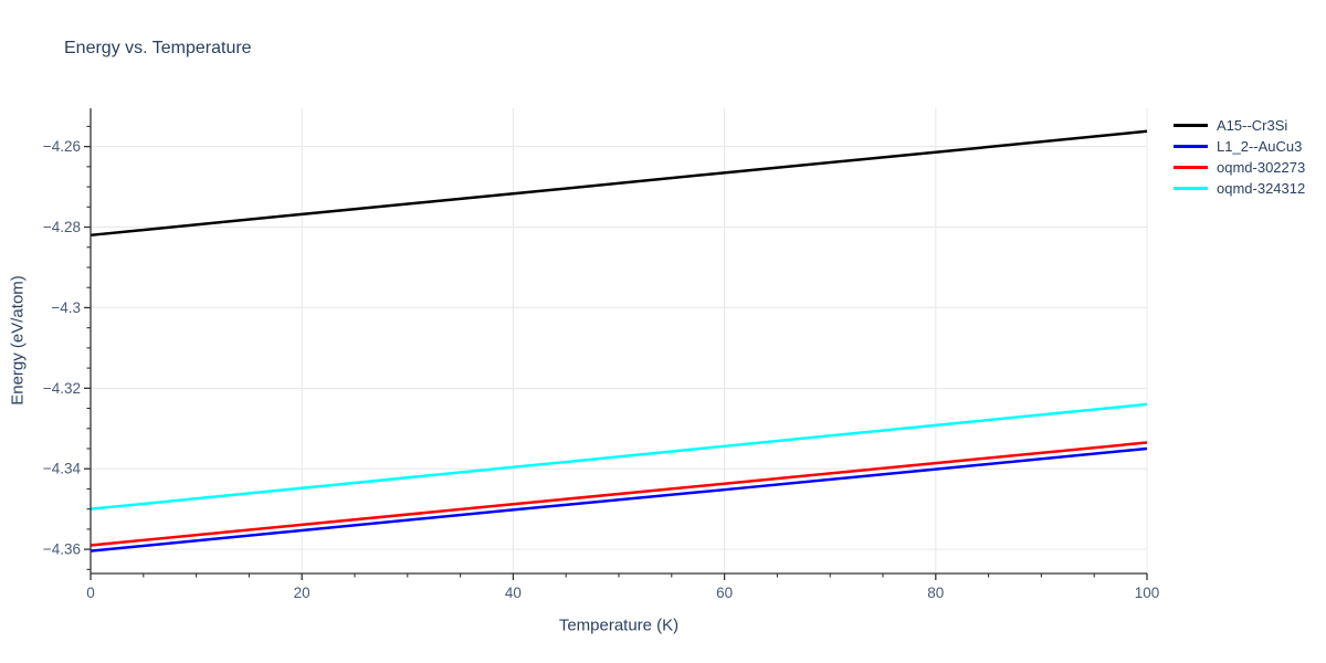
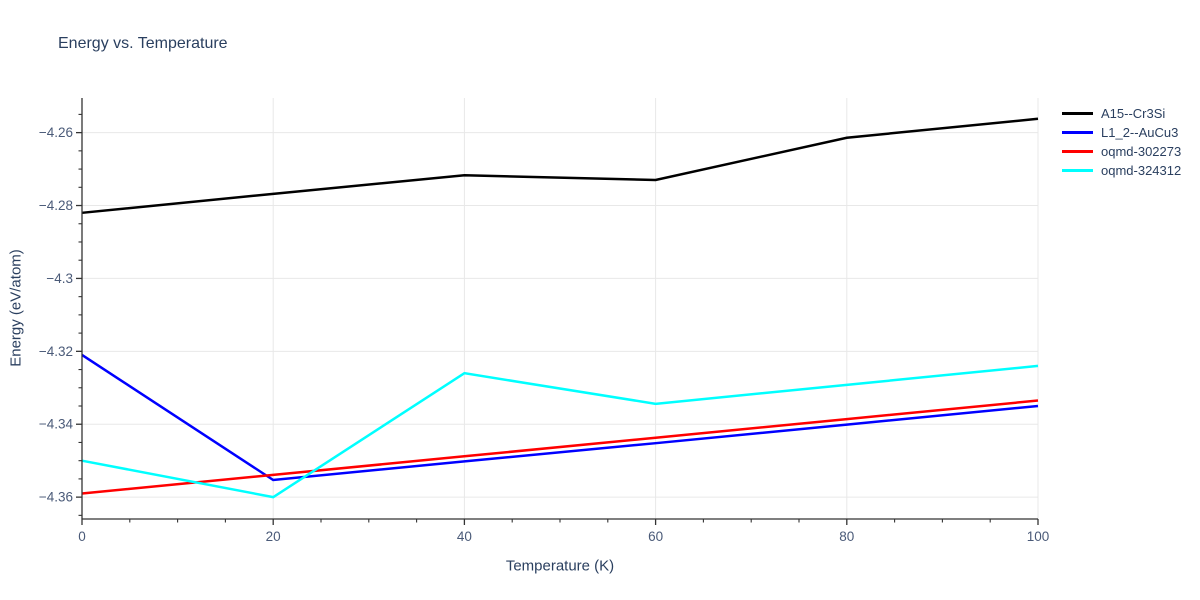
L1_2--AuCu3/0: -4.360 -> -4.321
oqmd-324312/20: -4.345 -> -4.360
oqmd-324312/40: -4.340 -> -4.326
A15--Cr3Si/60: -4.266 -> -4.273
